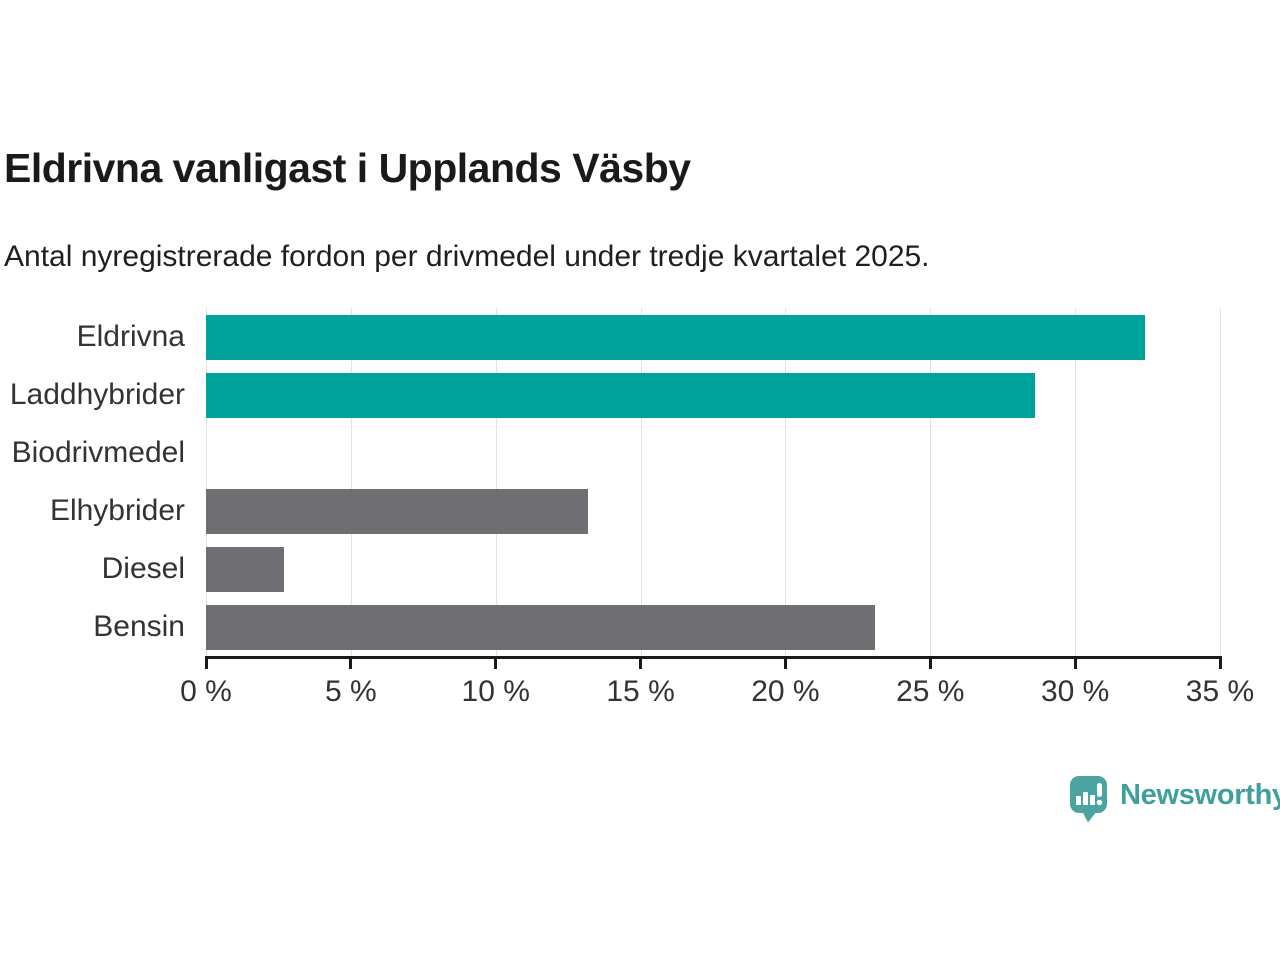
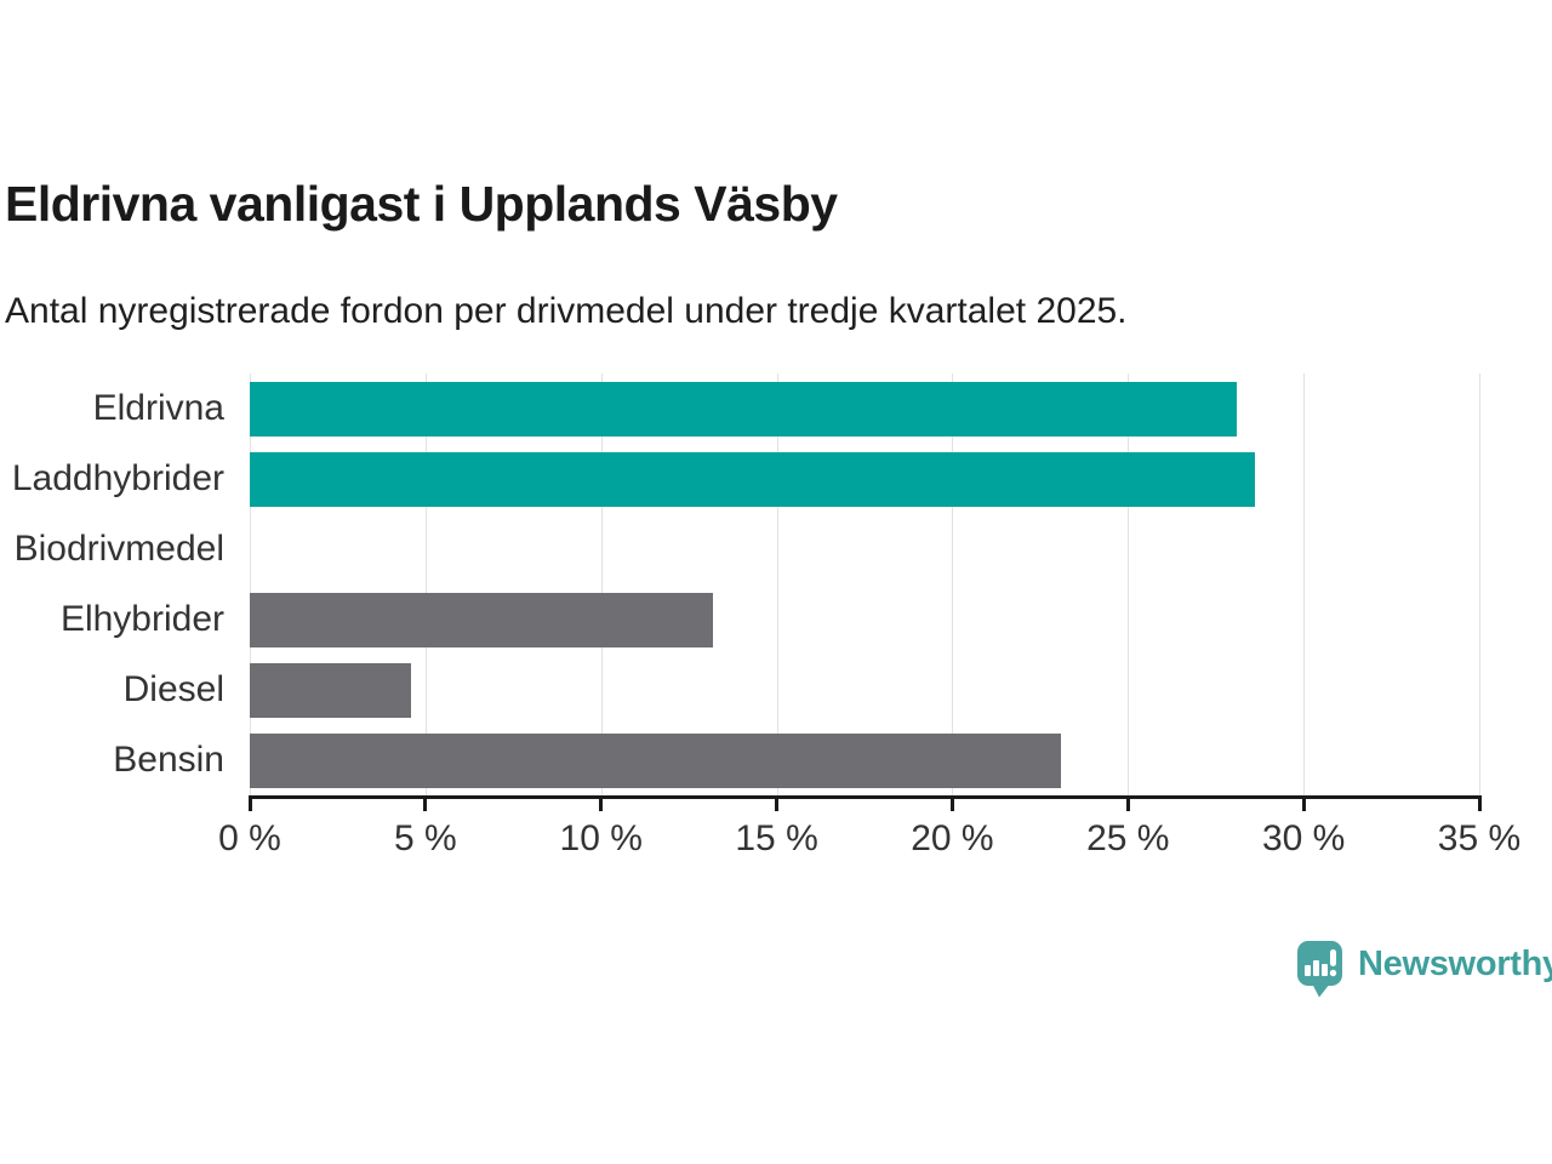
Eldrivna: 32.4% -> 28.1%
Diesel: 2.7% -> 4.6%
